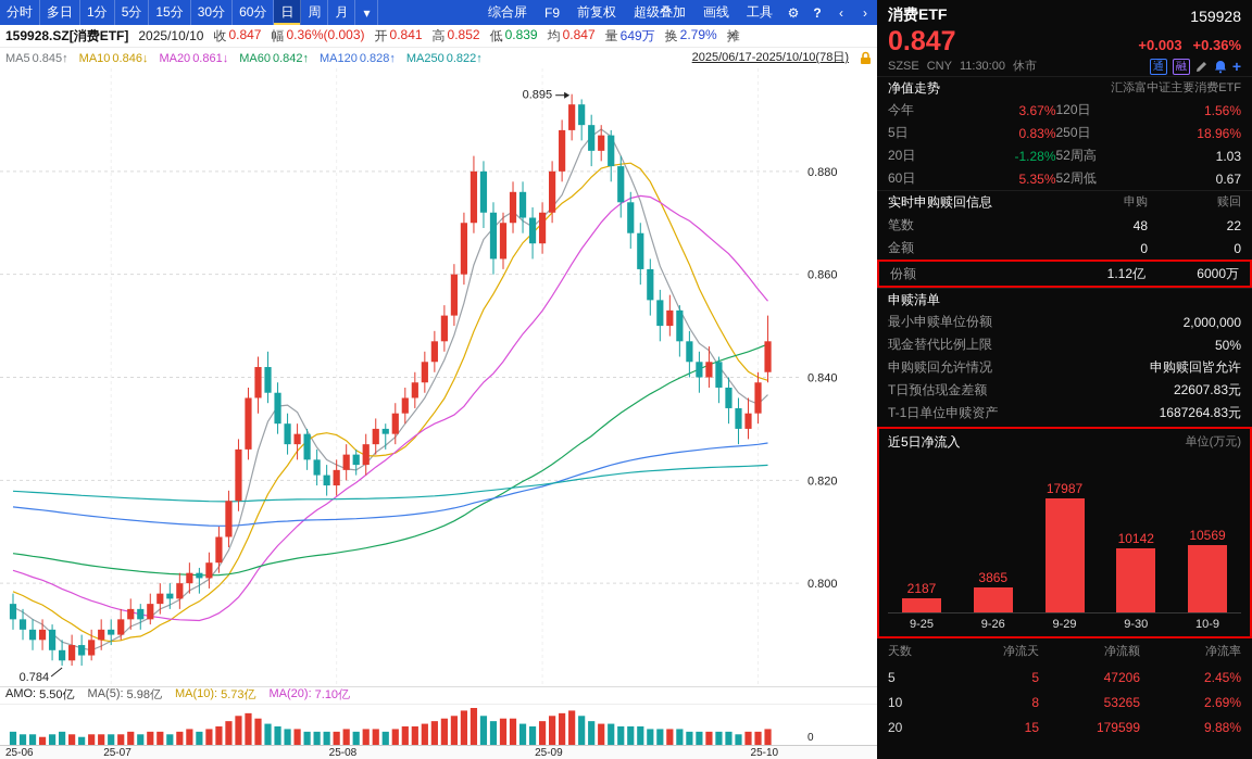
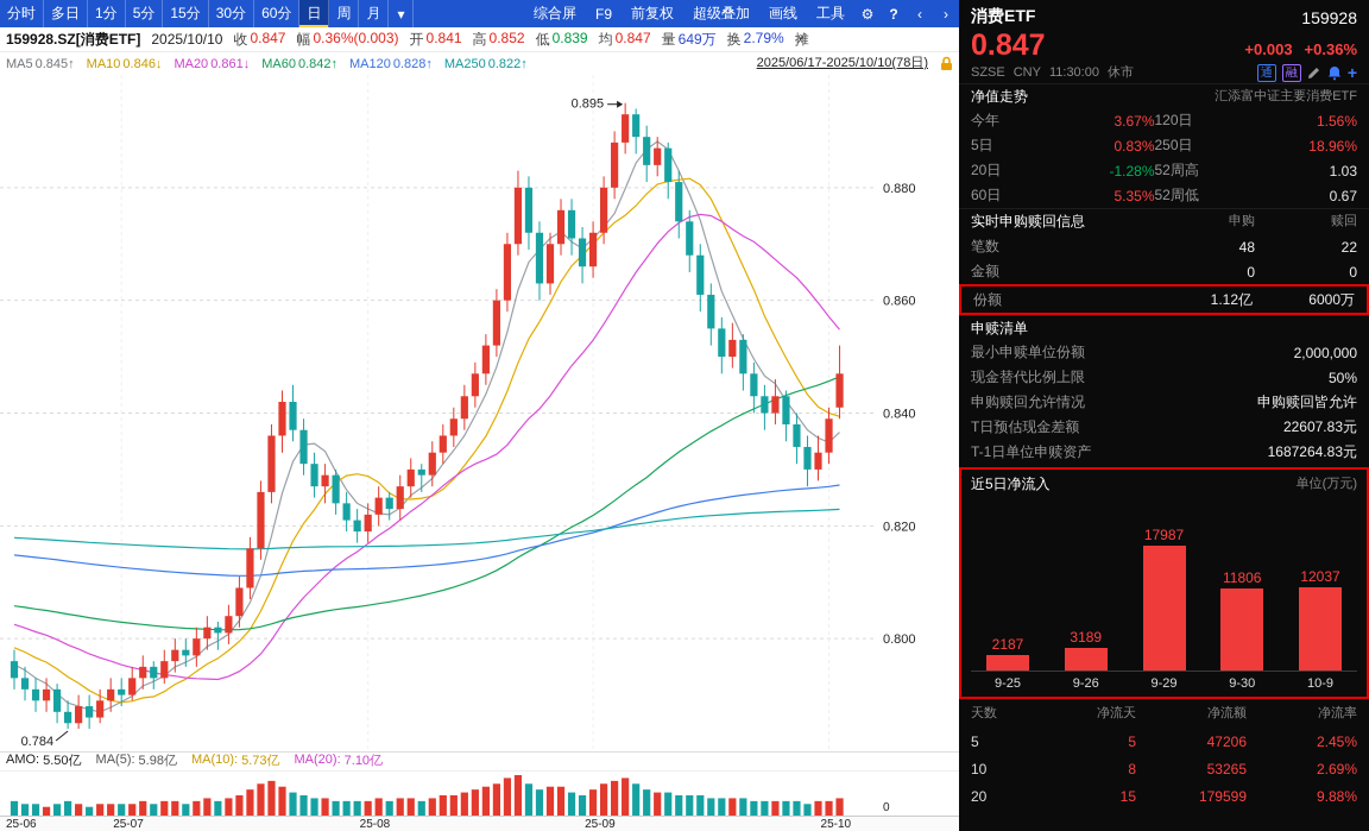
近5日净流入/9-26: 3865 -> 3189
近5日净流入/9-30: 10142 -> 11806
近5日净流入/10-9: 10569 -> 12037
